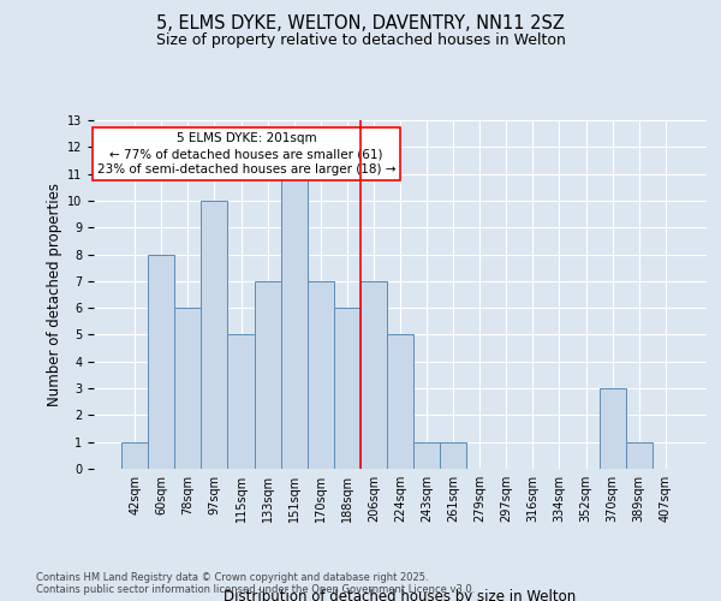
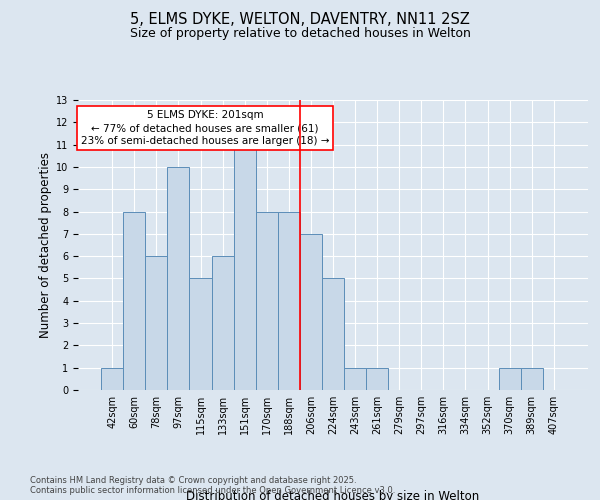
133sqm: 7 -> 6
170sqm: 7 -> 8
188sqm: 6 -> 8
370sqm: 3 -> 1
